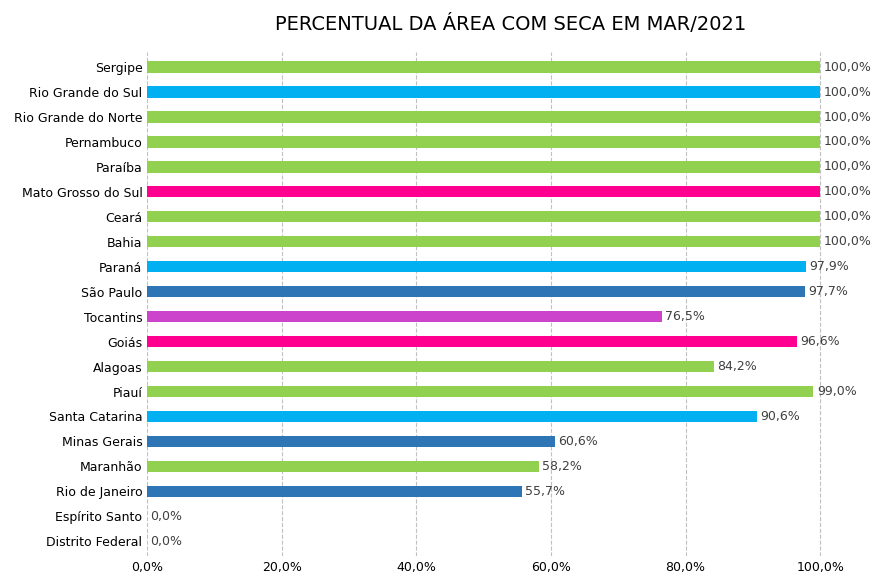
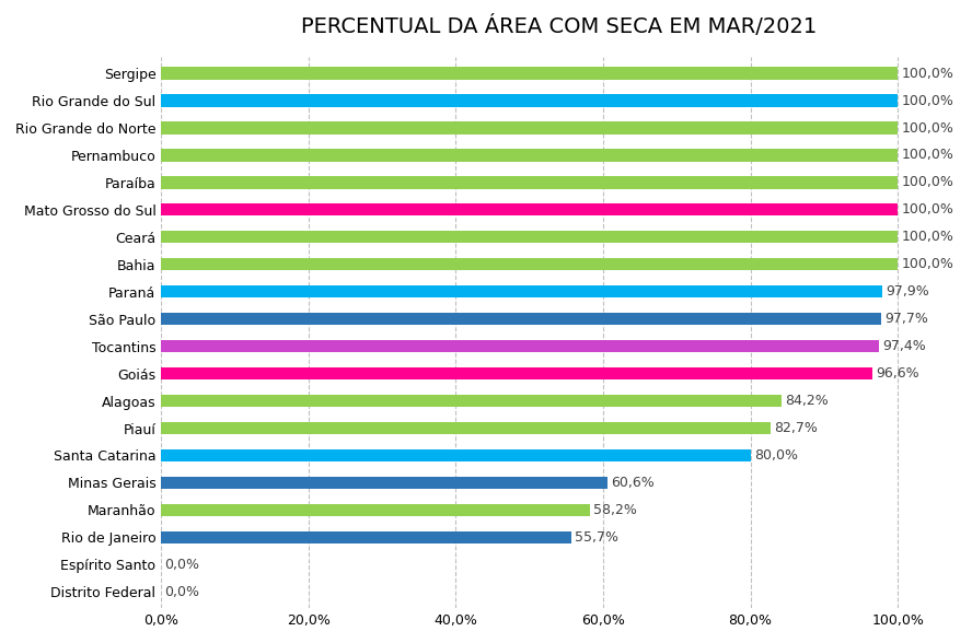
Tocantins: 76,5% -> 97,4%
Piauí: 99,0% -> 82,7%
Santa Catarina: 90,6% -> 80,0%
